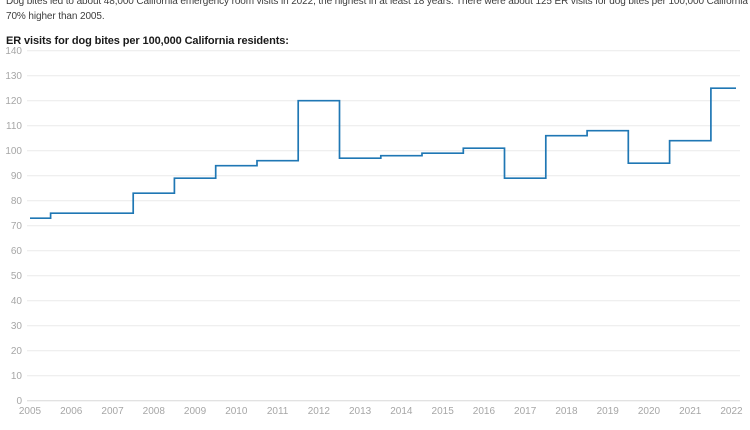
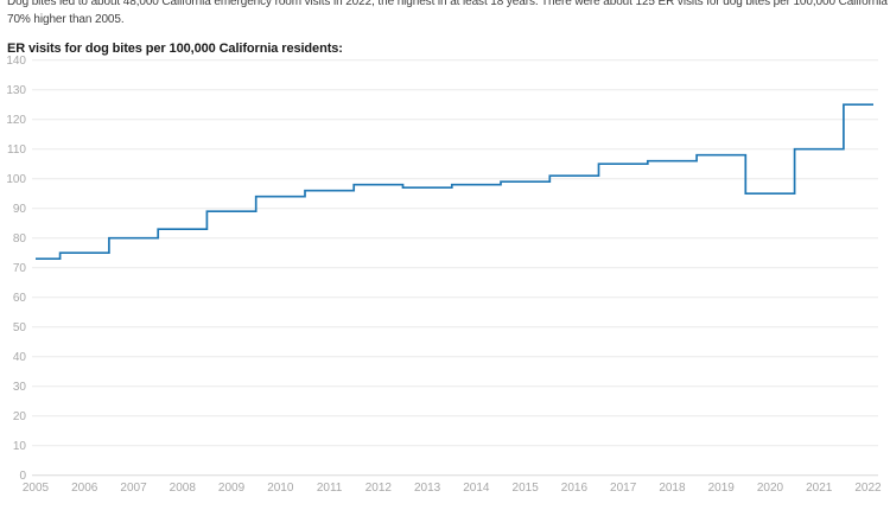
2007: 75 -> 80
2012: 120 -> 98
2017: 89 -> 105
2021: 104 -> 110
